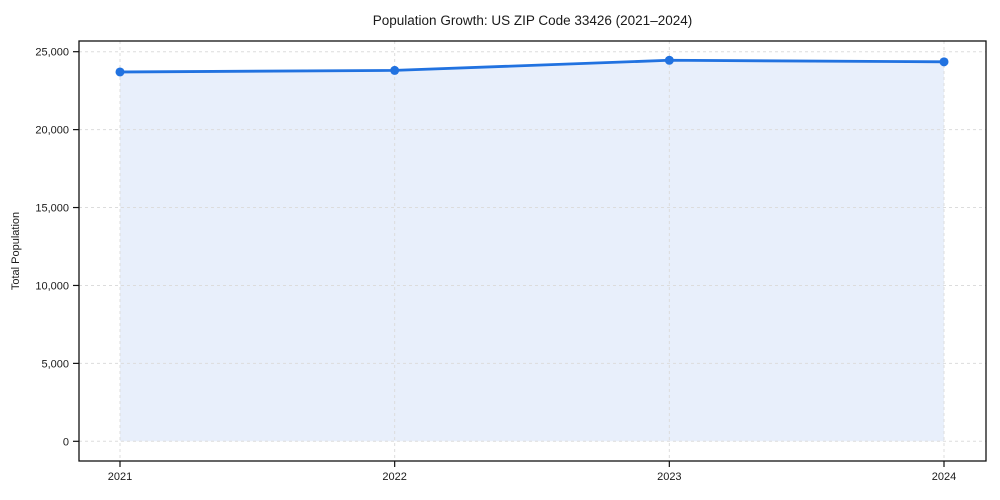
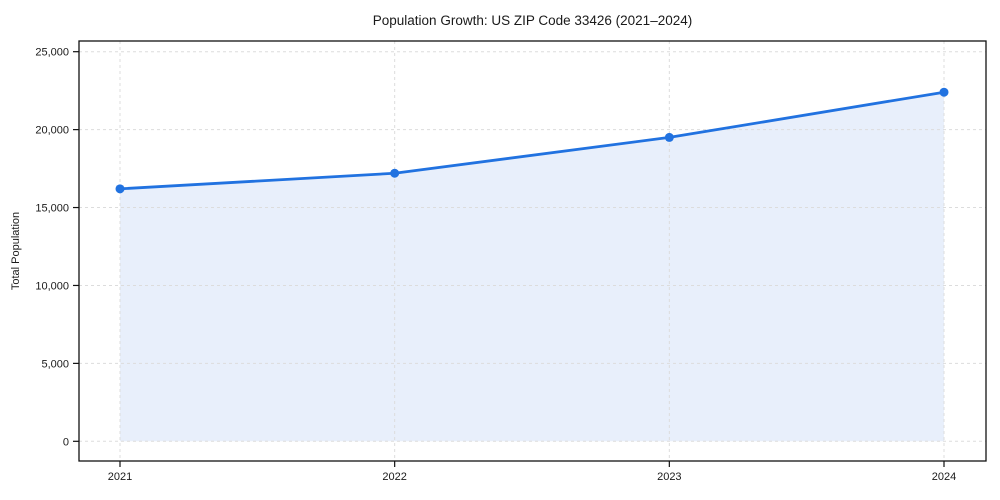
2021: 23700 -> 16200
2022: 23800 -> 17200
2023: 24400 -> 19500
2024: 24400 -> 22400
